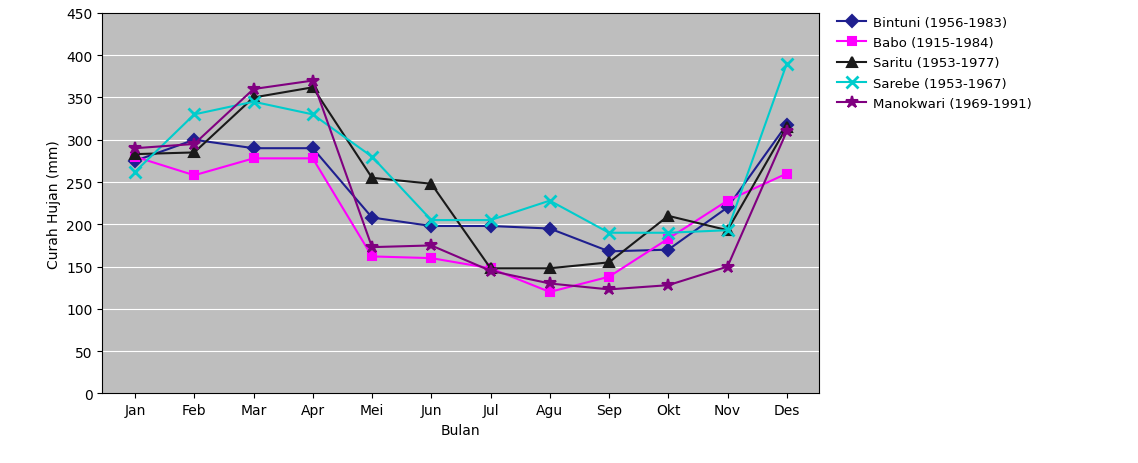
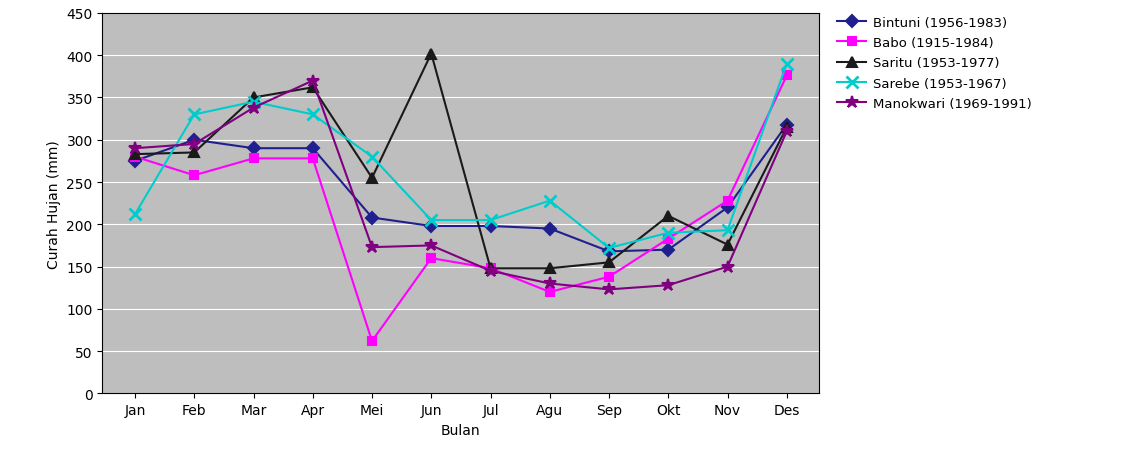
Sarebe (1953-1967)/Jan: 262 -> 212
Manokwari (1969-1991)/Mar: 360 -> 338
Babo (1915-1984)/Mei: 162 -> 62
Saritu (1953-1977)/Jun: 248 -> 402
Sarebe (1953-1967)/Sep: 190 -> 172
Saritu (1953-1977)/Nov: 193 -> 176
Babo (1915-1984)/Des: 260 -> 376
